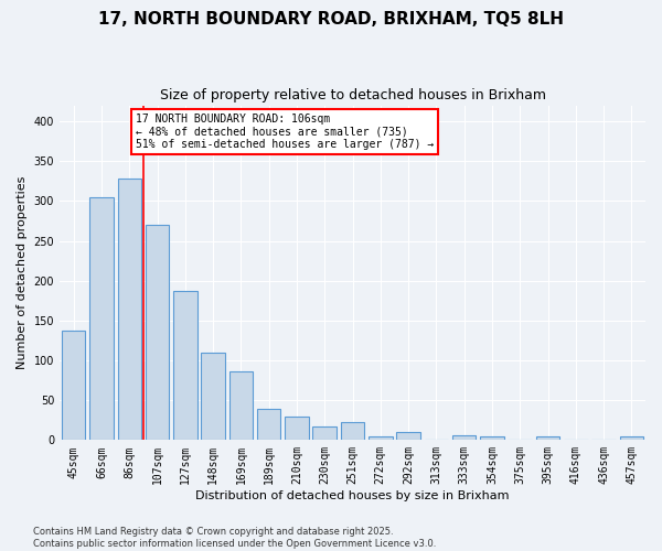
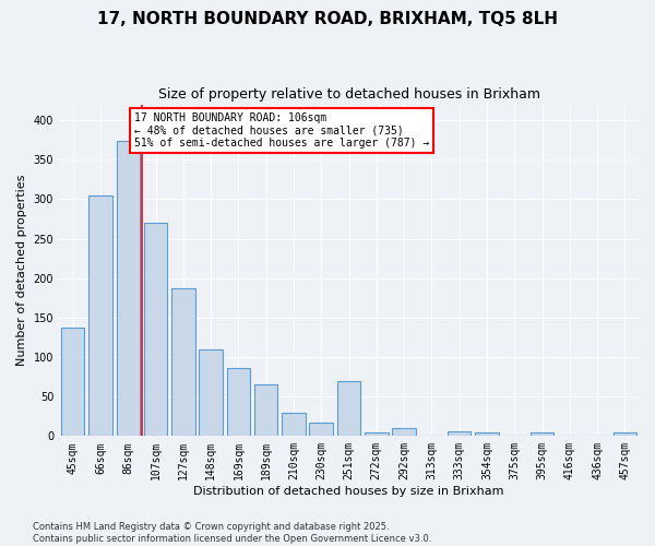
86sqm: 328 -> 374
189sqm: 39 -> 66
251sqm: 23 -> 70
